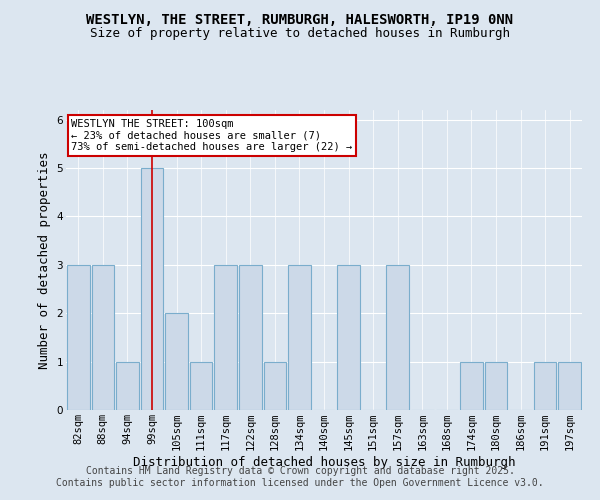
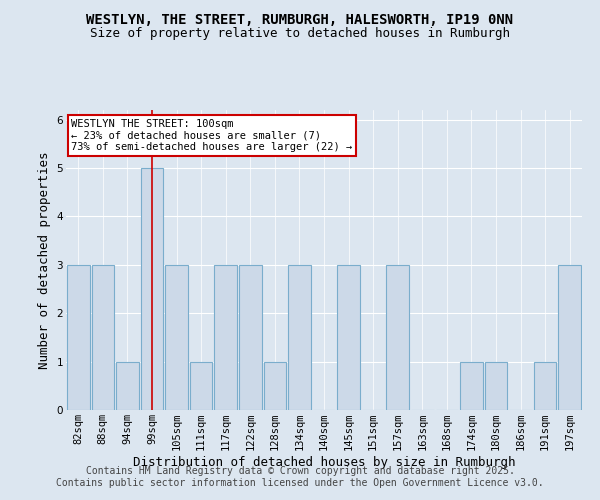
105sqm: 2 -> 3
197sqm: 1 -> 3
